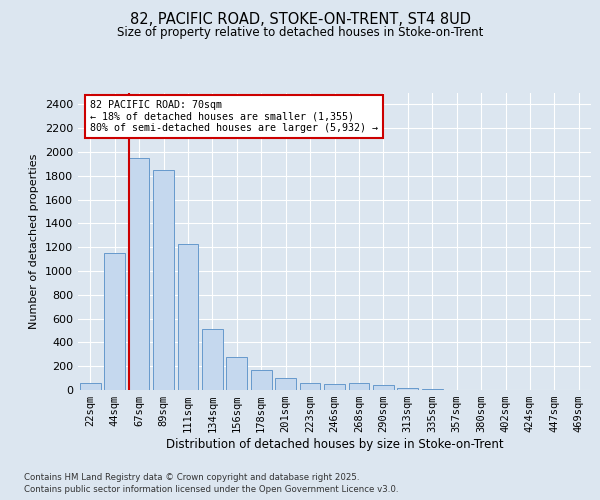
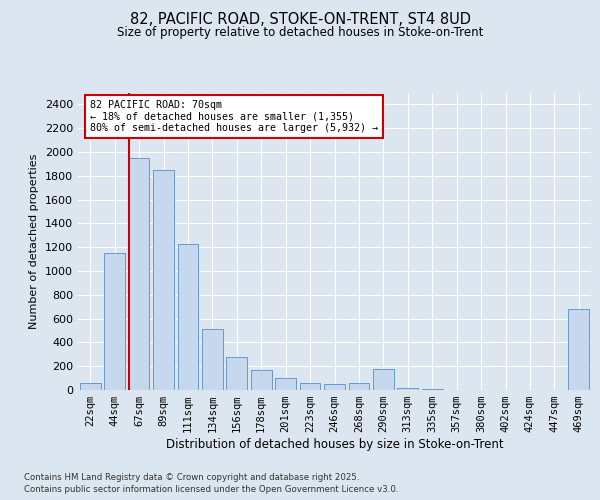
290sqm: 40 -> 180
469sqm: 0 -> 680
